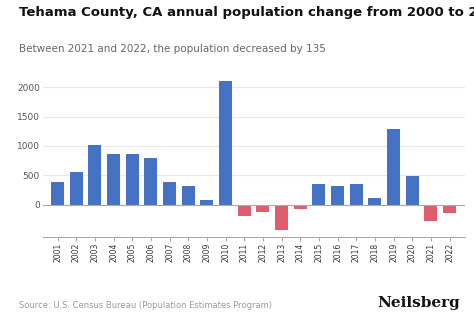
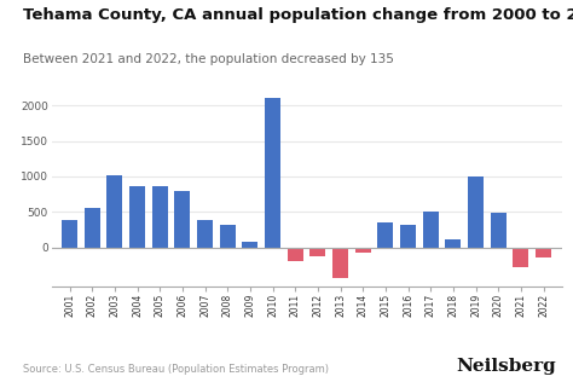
2017: 350 -> 500
2019: 1280 -> 1000
